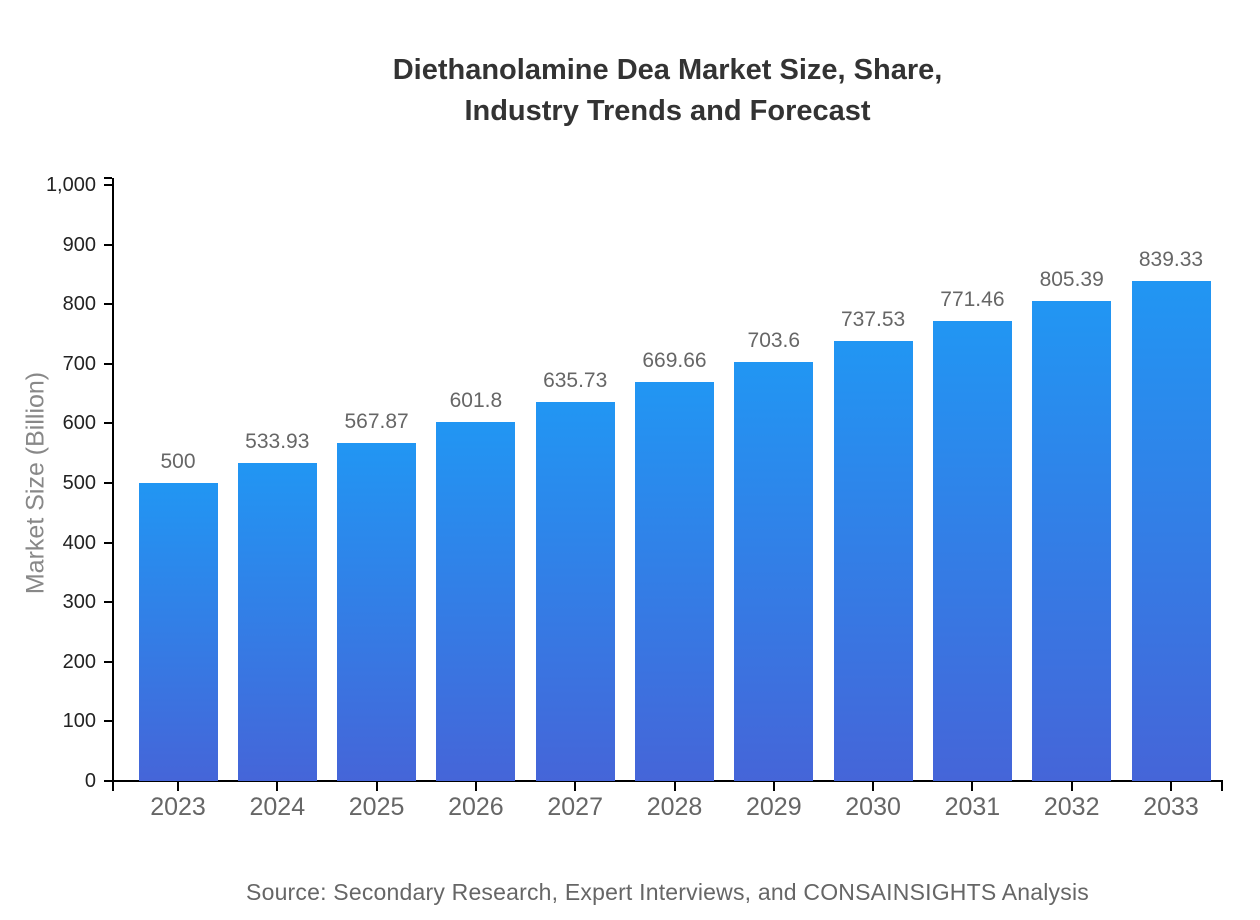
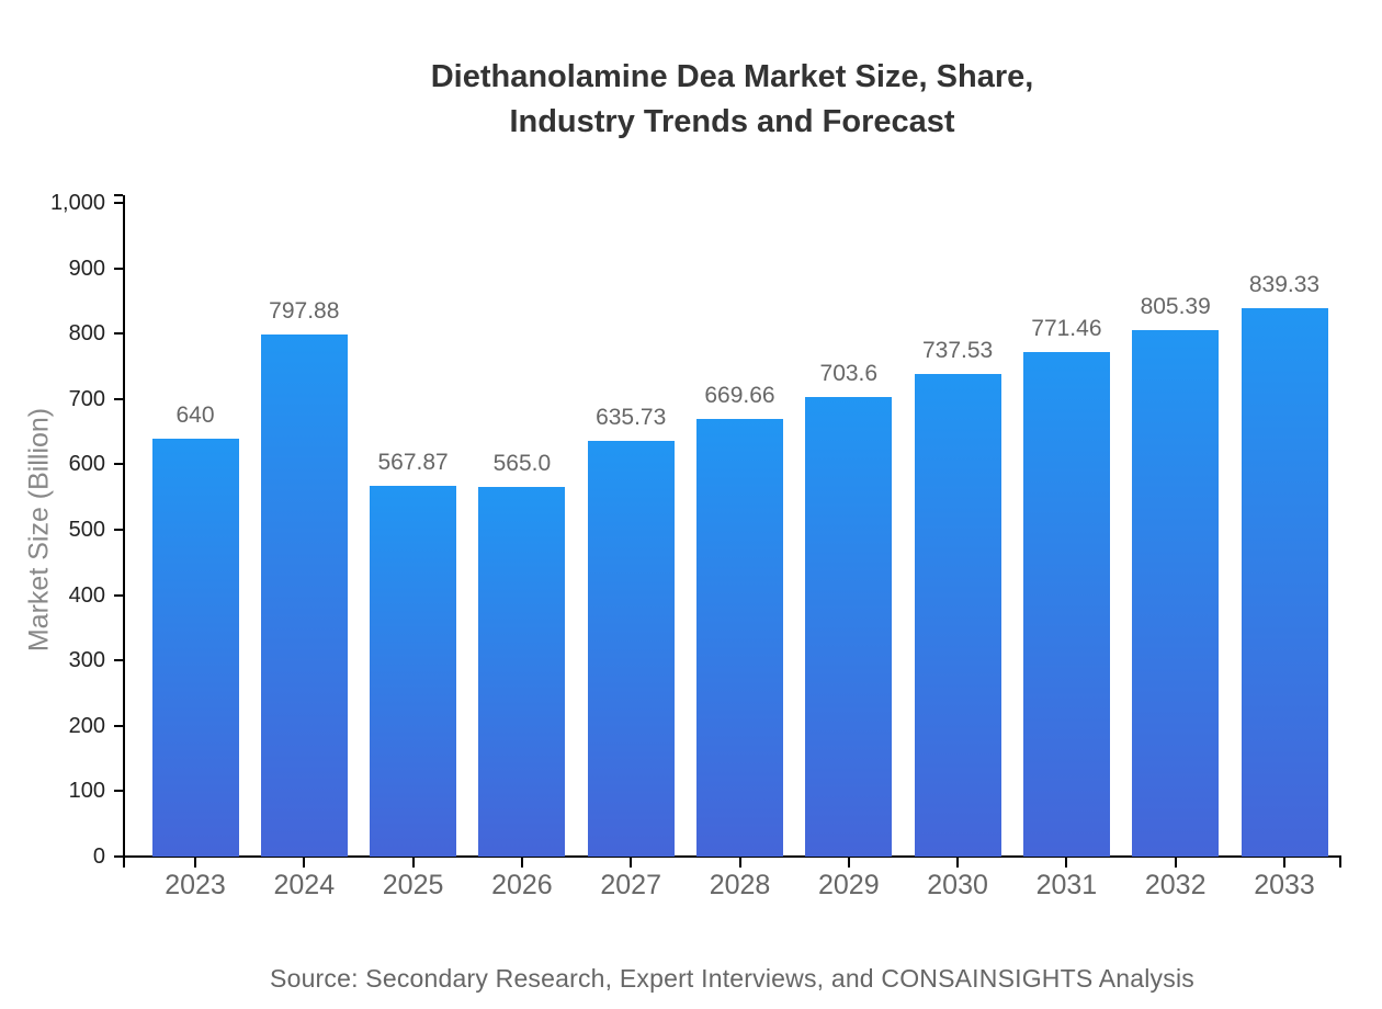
2023: 500 -> 640
2024: 533.93 -> 797.88
2026: 601.8 -> 565.0
